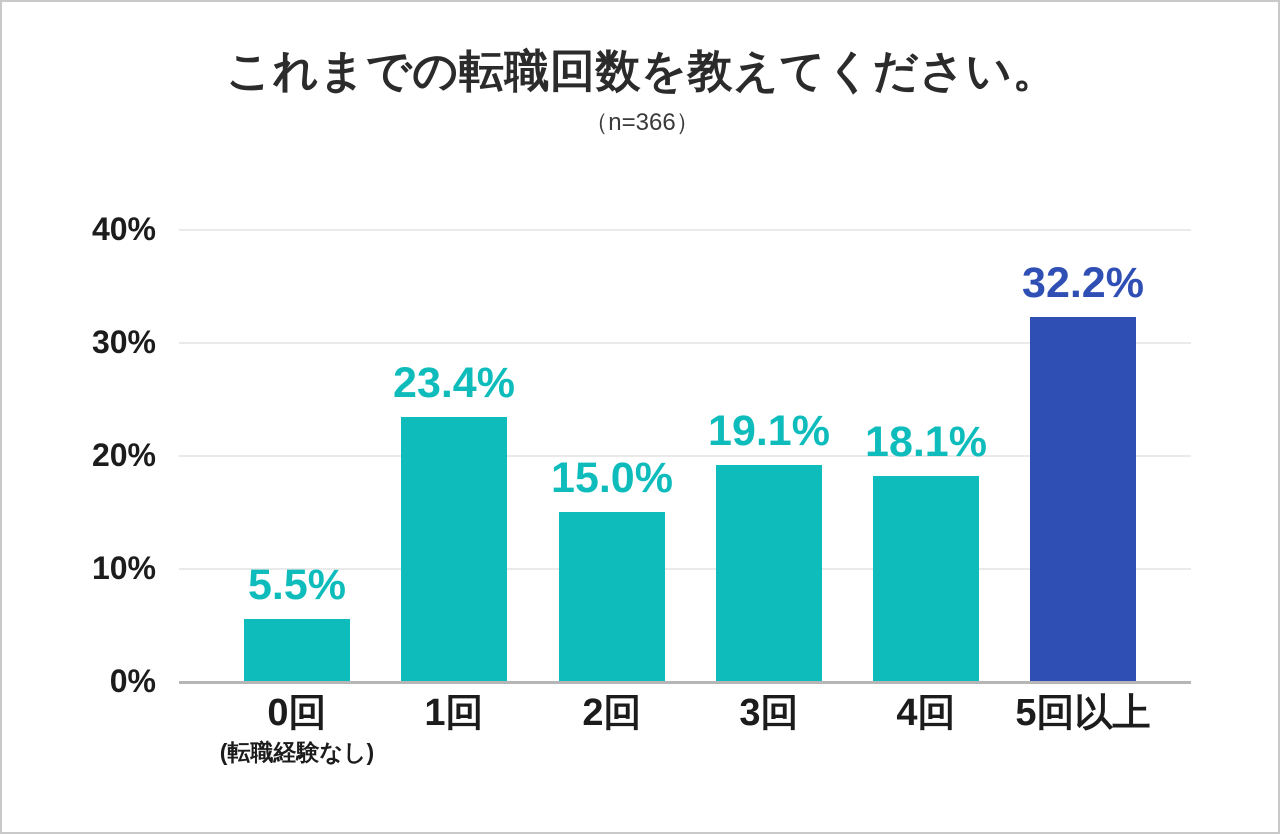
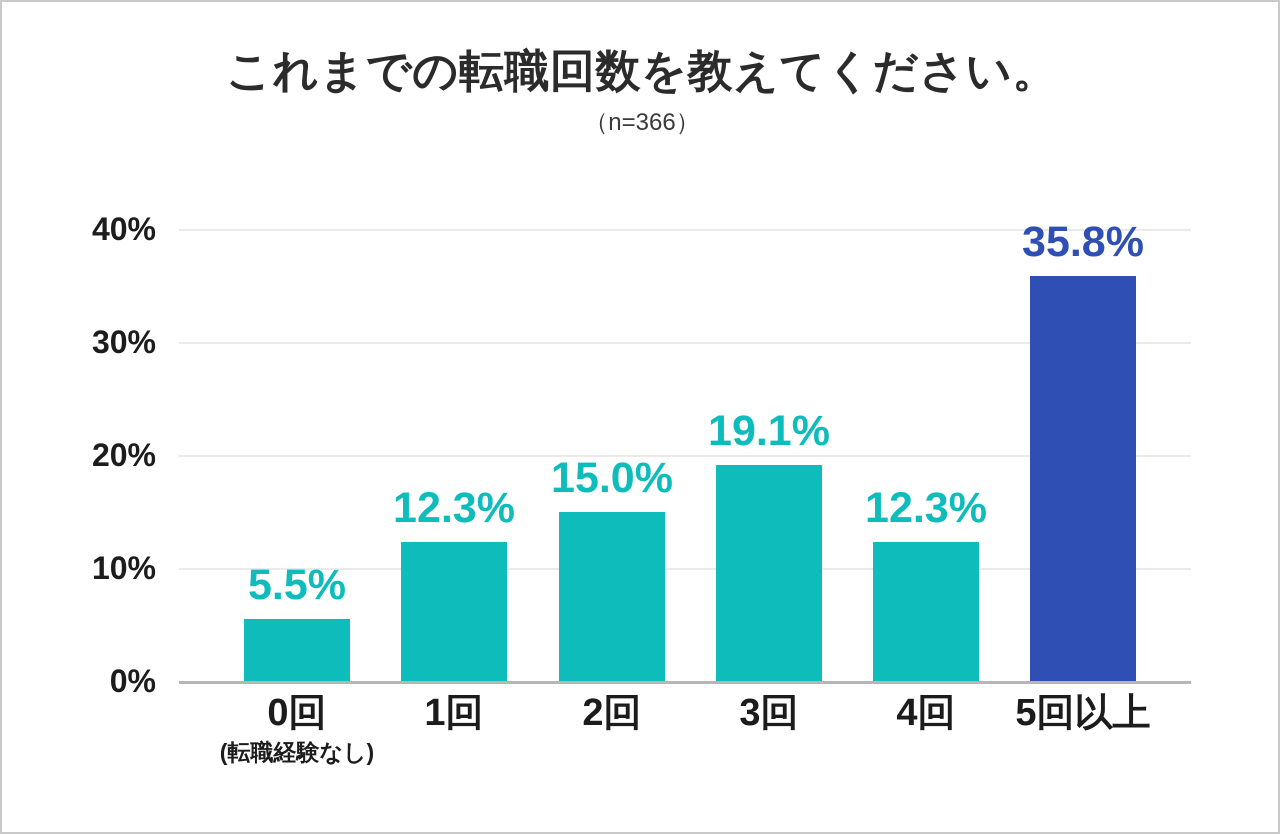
1回: 23.4% -> 12.3%
4回: 18.1% -> 12.3%
5回以上: 32.2% -> 35.8%
